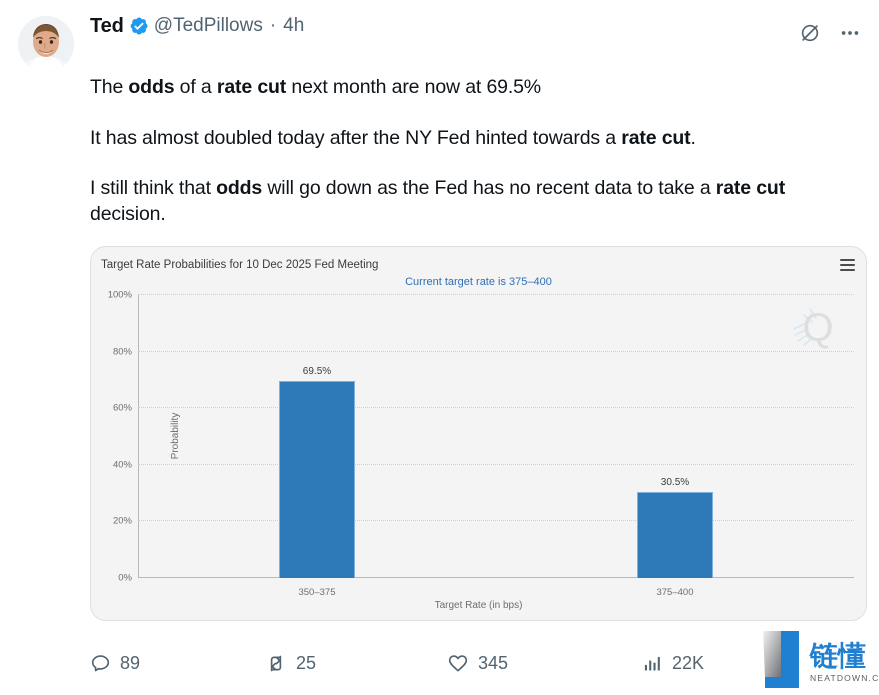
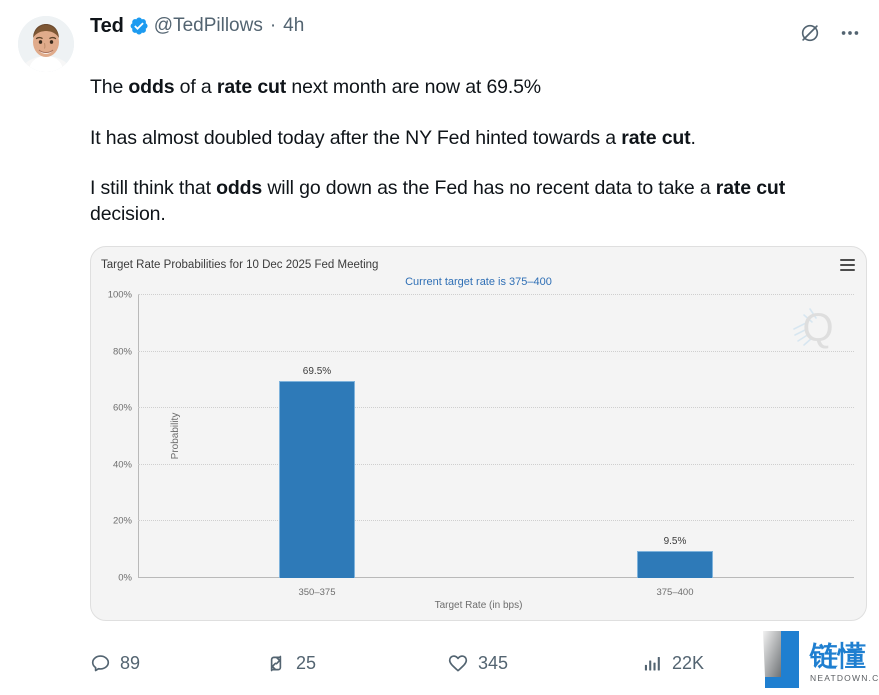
375–400: 30.5% -> 9.5%
